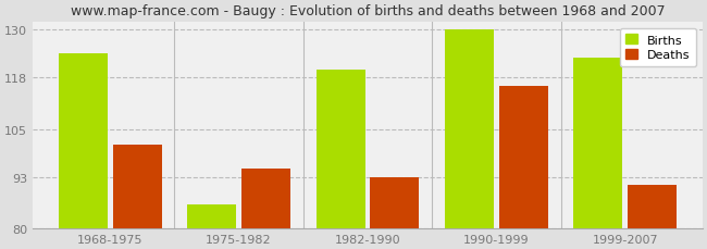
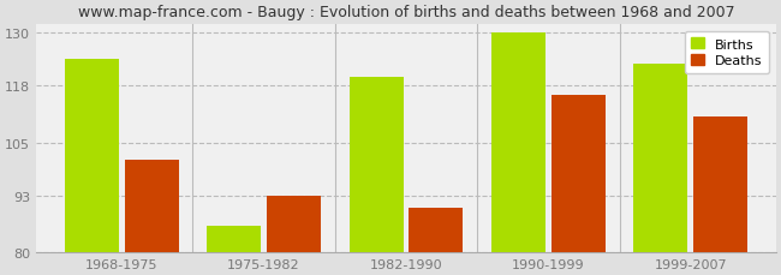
Deaths/1975-1982: 95 -> 93
Deaths/1982-1990: 93 -> 90
Deaths/1999-2007: 91 -> 111
